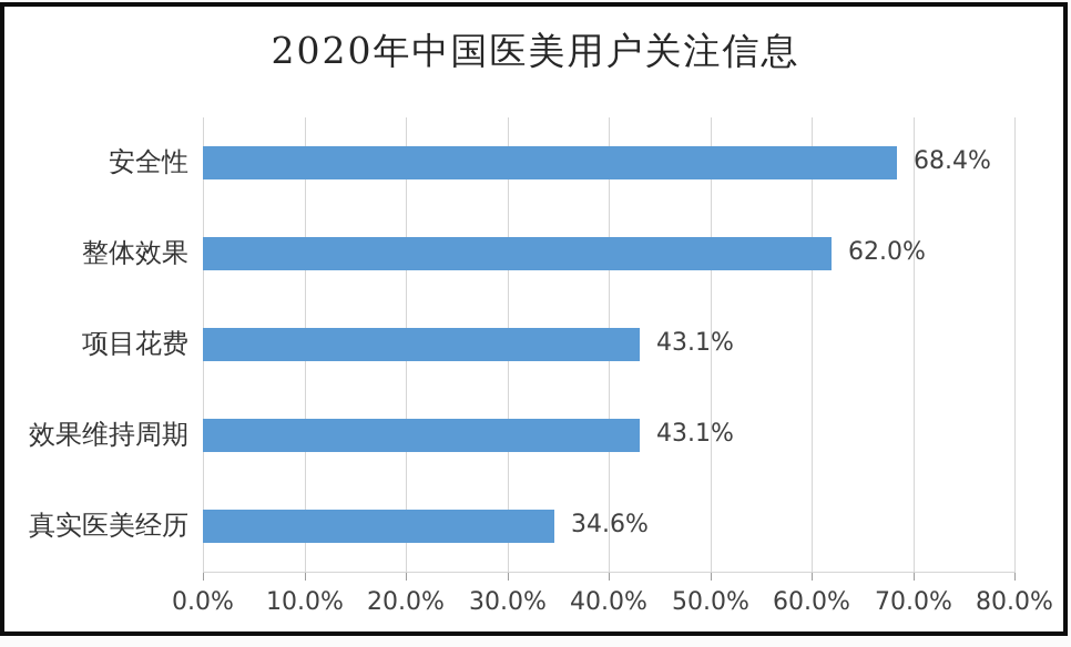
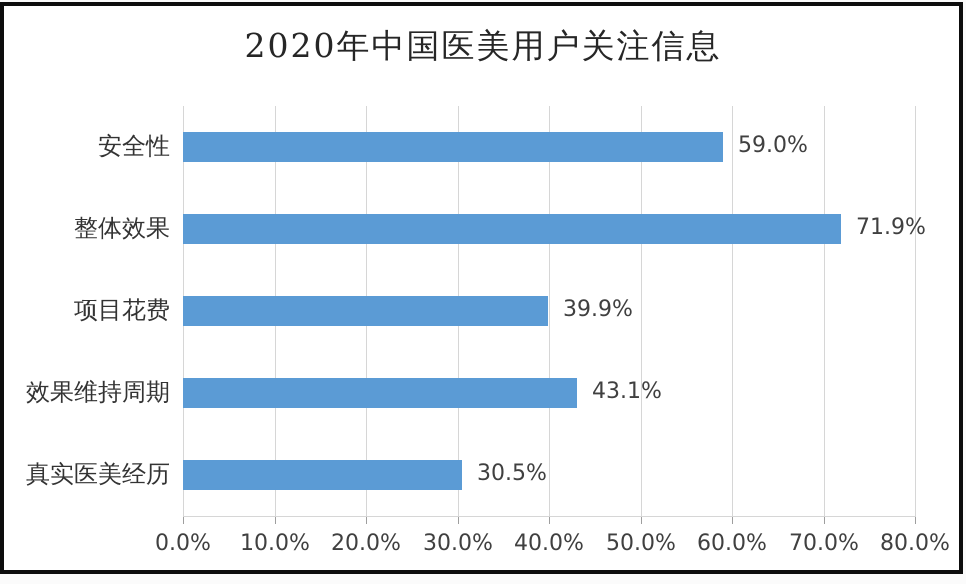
安全性: 68.4% -> 59.0%
整体效果: 62.0% -> 71.9%
项目花费: 43.1% -> 39.9%
真实医美经历: 34.6% -> 30.5%
